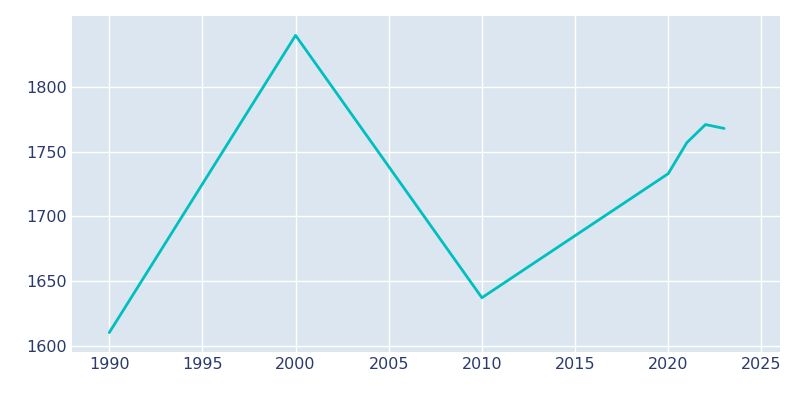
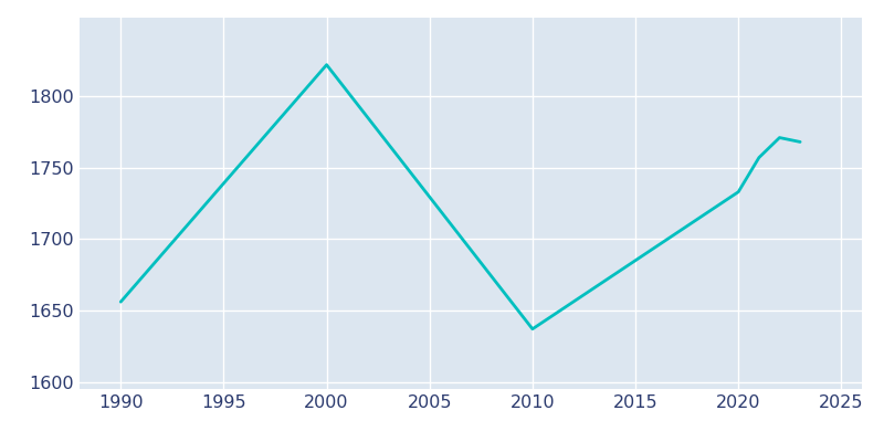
1990: 1610 -> 1656
2000: 1840 -> 1822
